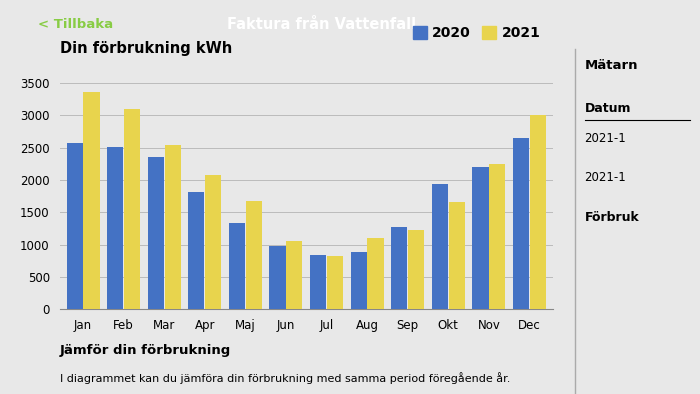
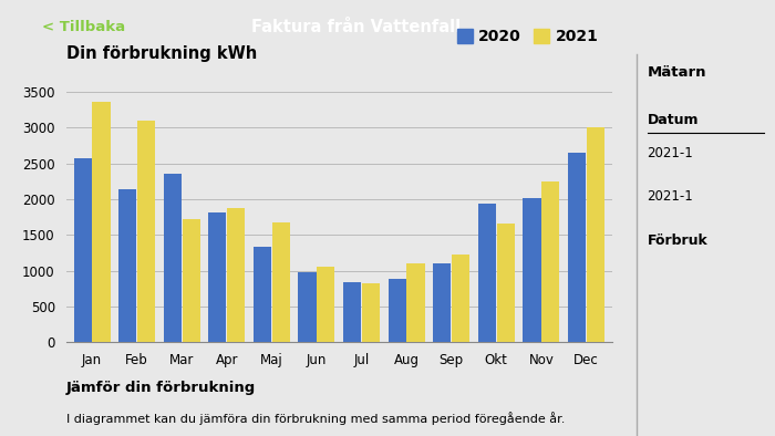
2020/Feb: 2510 -> 2140
2021/Mar: 2550 -> 1720
2021/Apr: 2080 -> 1880
2020/Sep: 1270 -> 1100
2020/Nov: 2200 -> 2020
